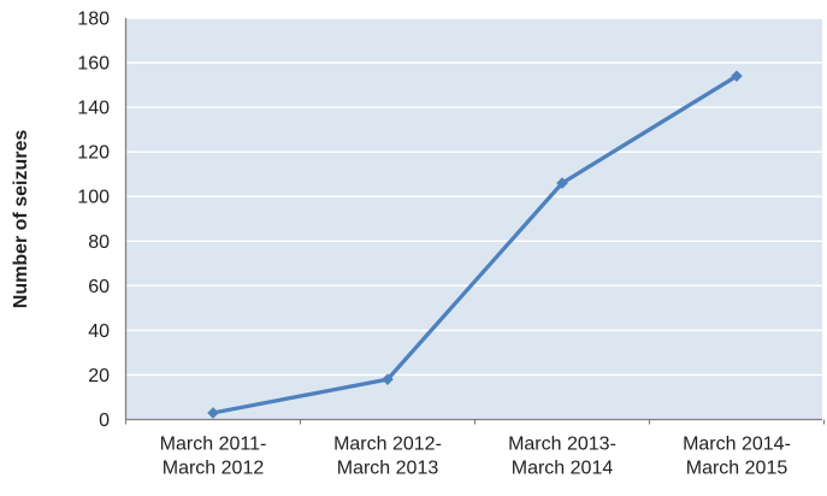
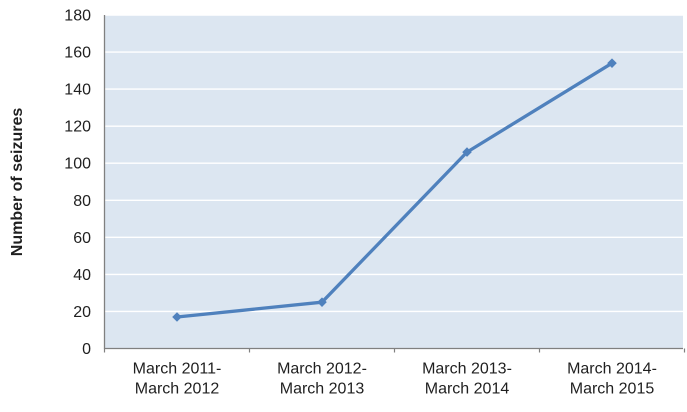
March 2011-March 2012: 3 -> 17
March 2012-March 2013: 18 -> 25
